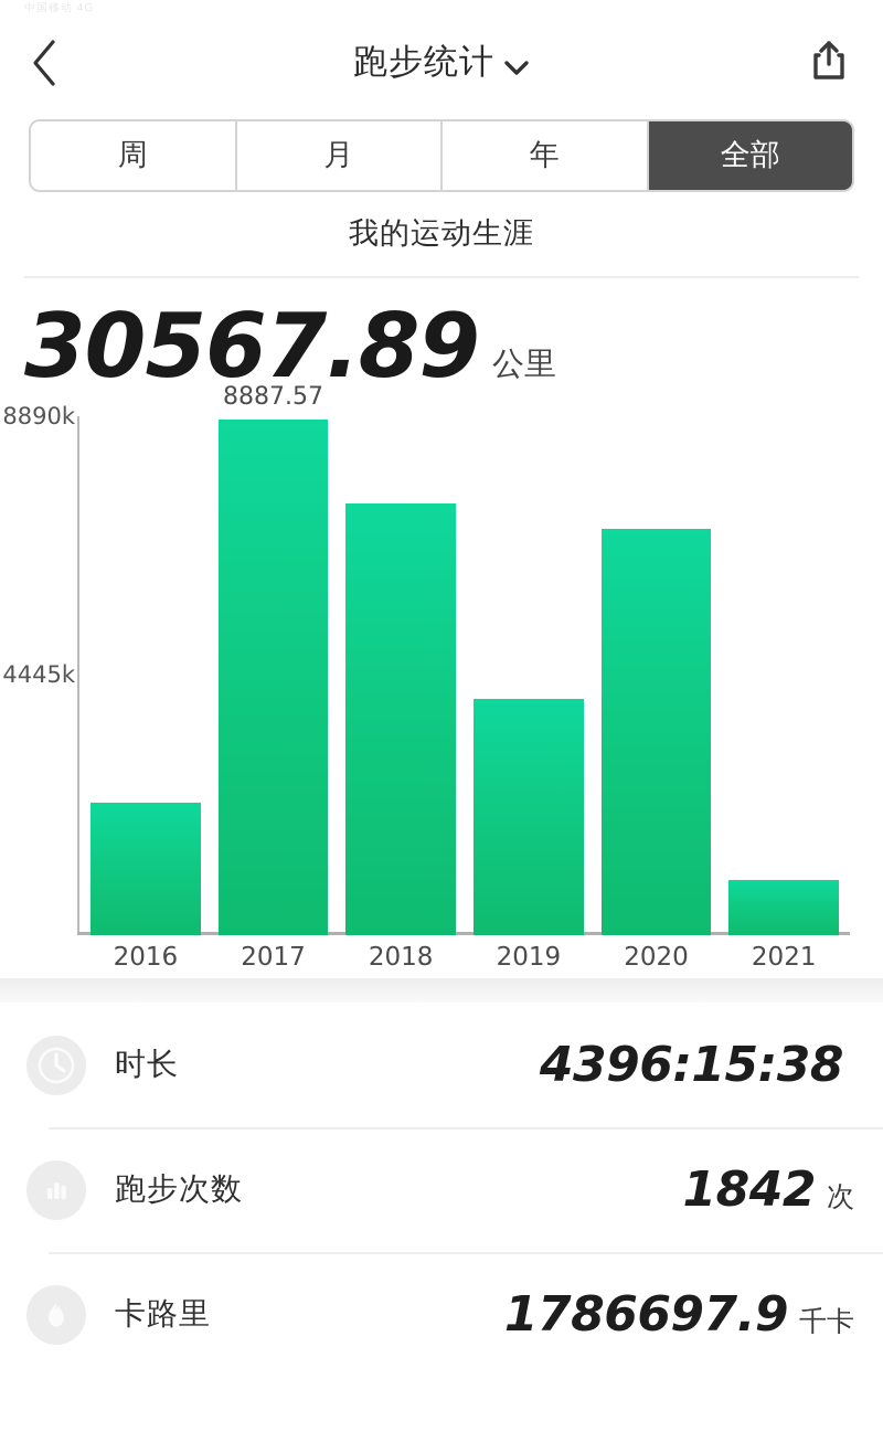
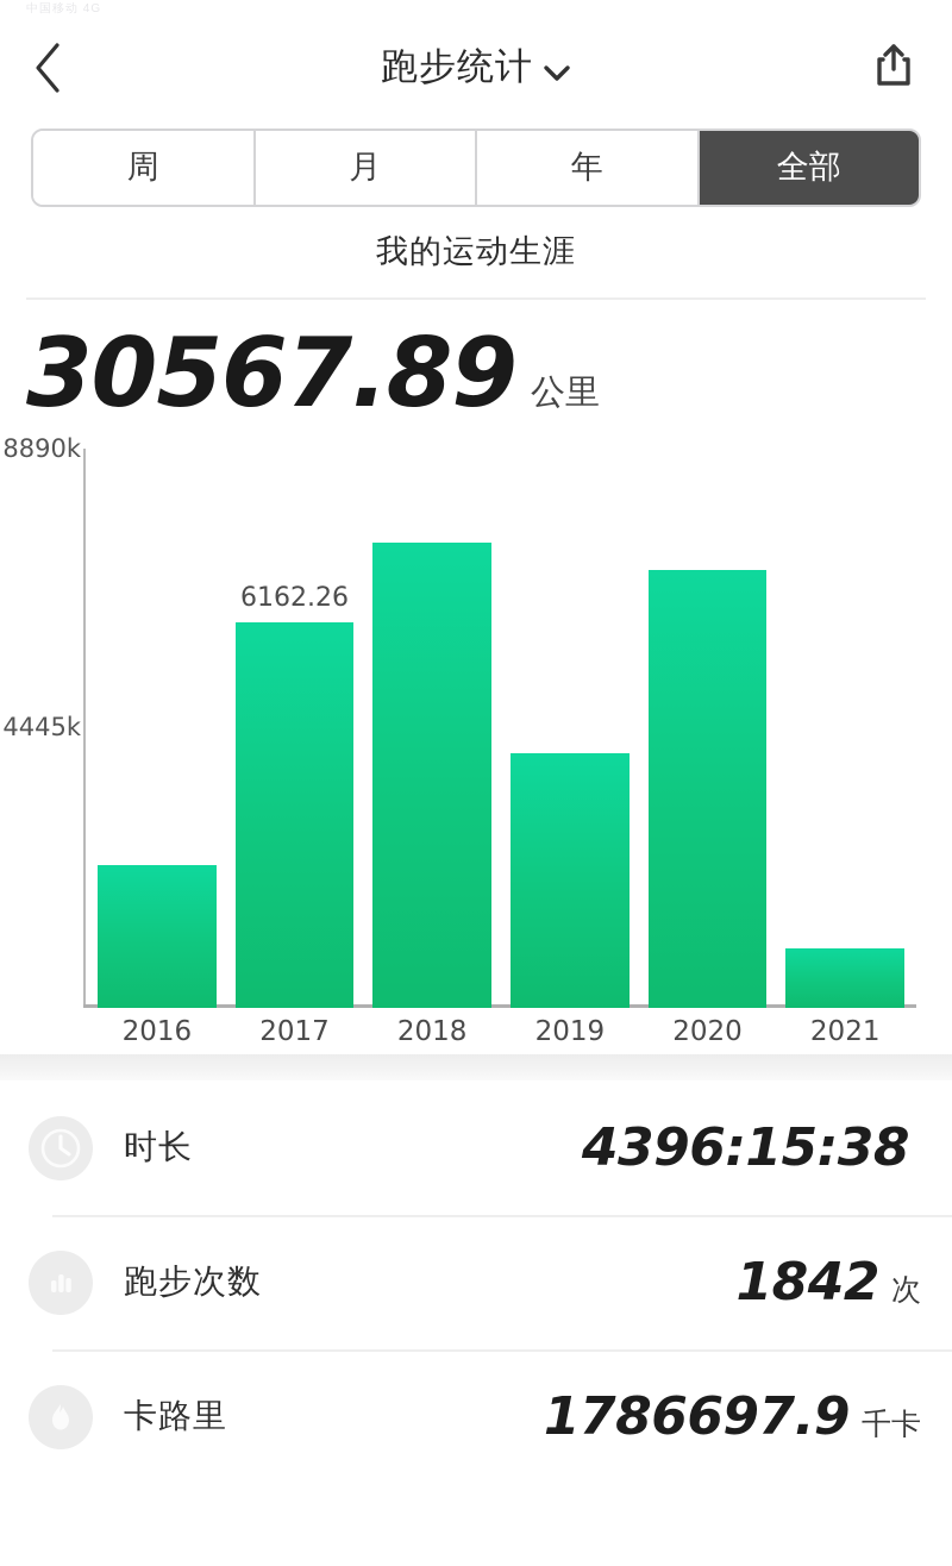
2017: 8887.57 -> 6162.26
